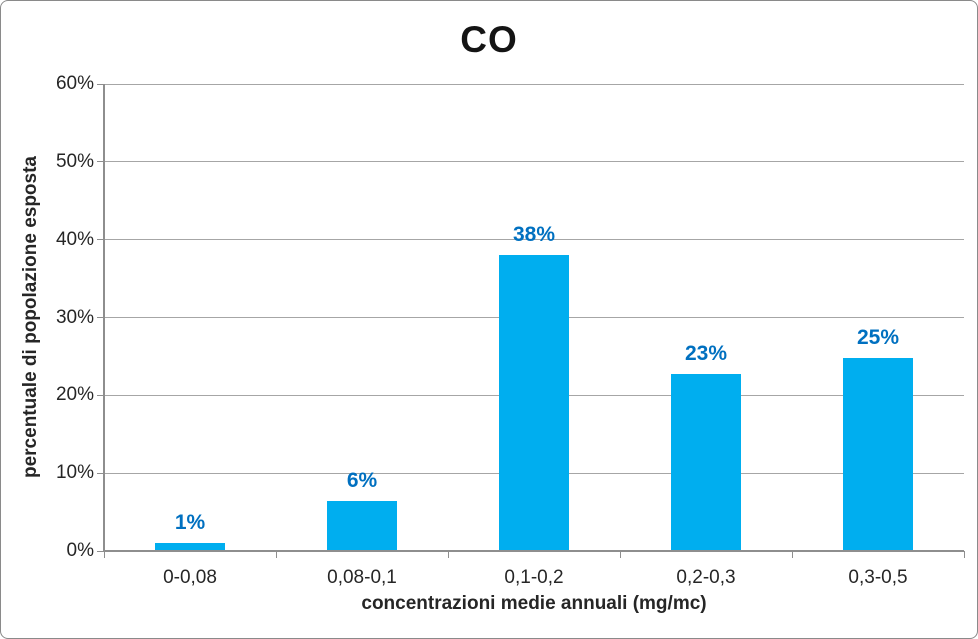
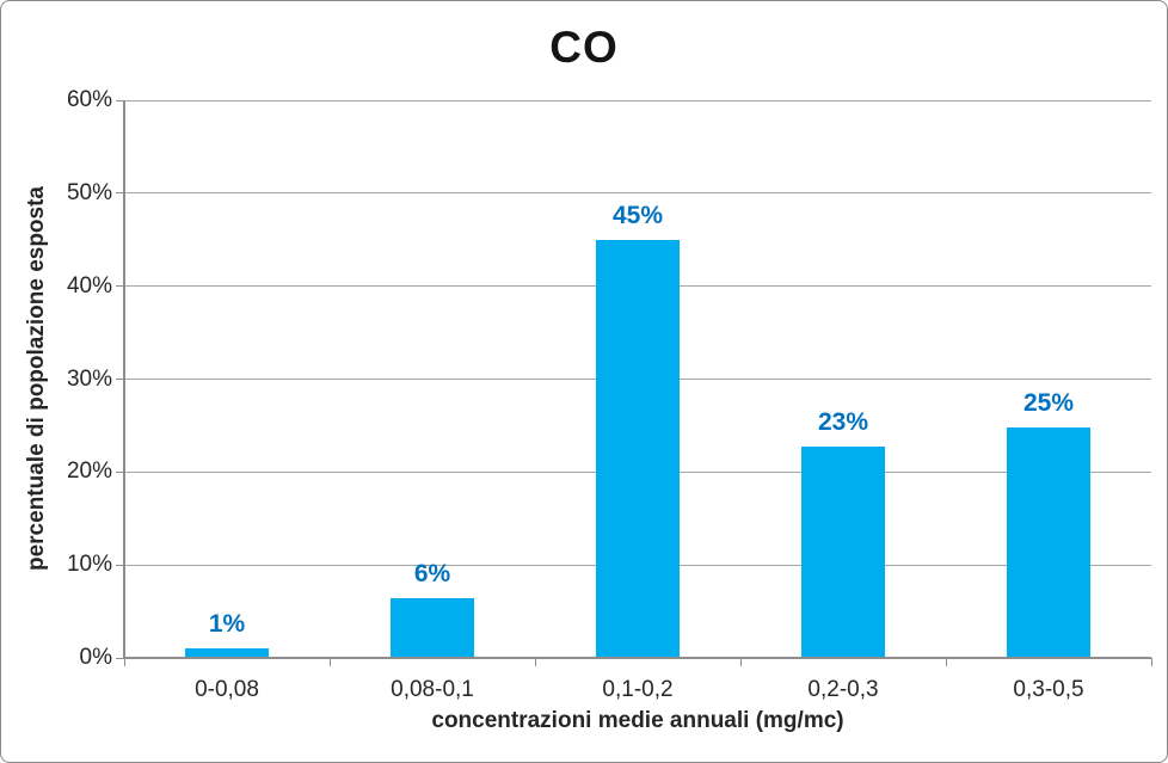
0,1-0,2: 38% -> 45%
